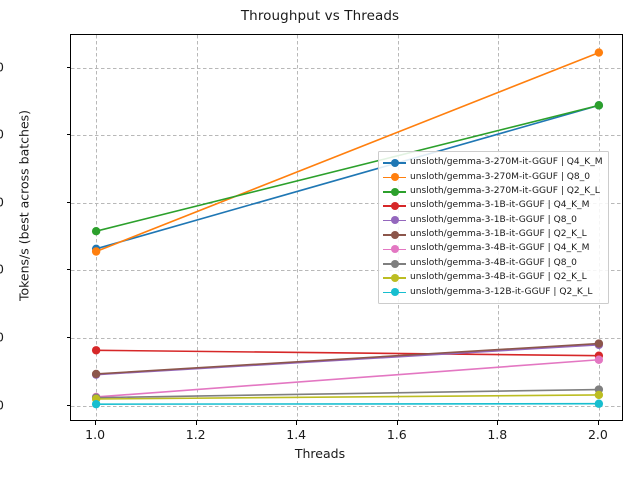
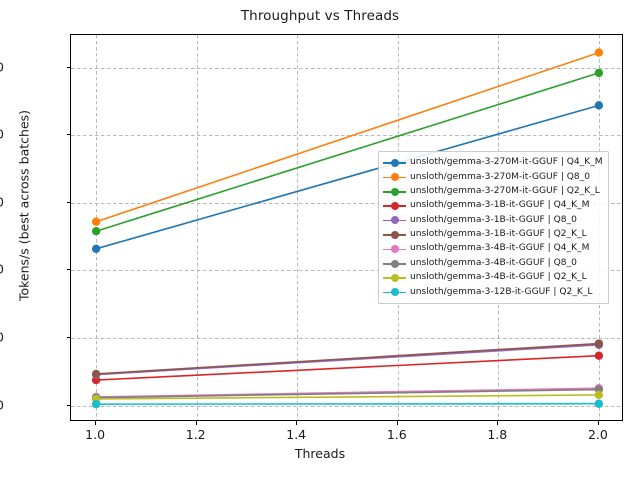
unsloth/gemma-3-270M-it-GGUF | Q8_0/1.0: 114 -> 136
unsloth/gemma-3-1B-it-GGUF | Q4_K_M/1.0: 41 -> 19
unsloth/gemma-3-270M-it-GGUF | Q2_K_L/2.0: 222 -> 246
unsloth/gemma-3-4B-it-GGUF | Q4_K_M/2.0: 34 -> 13
